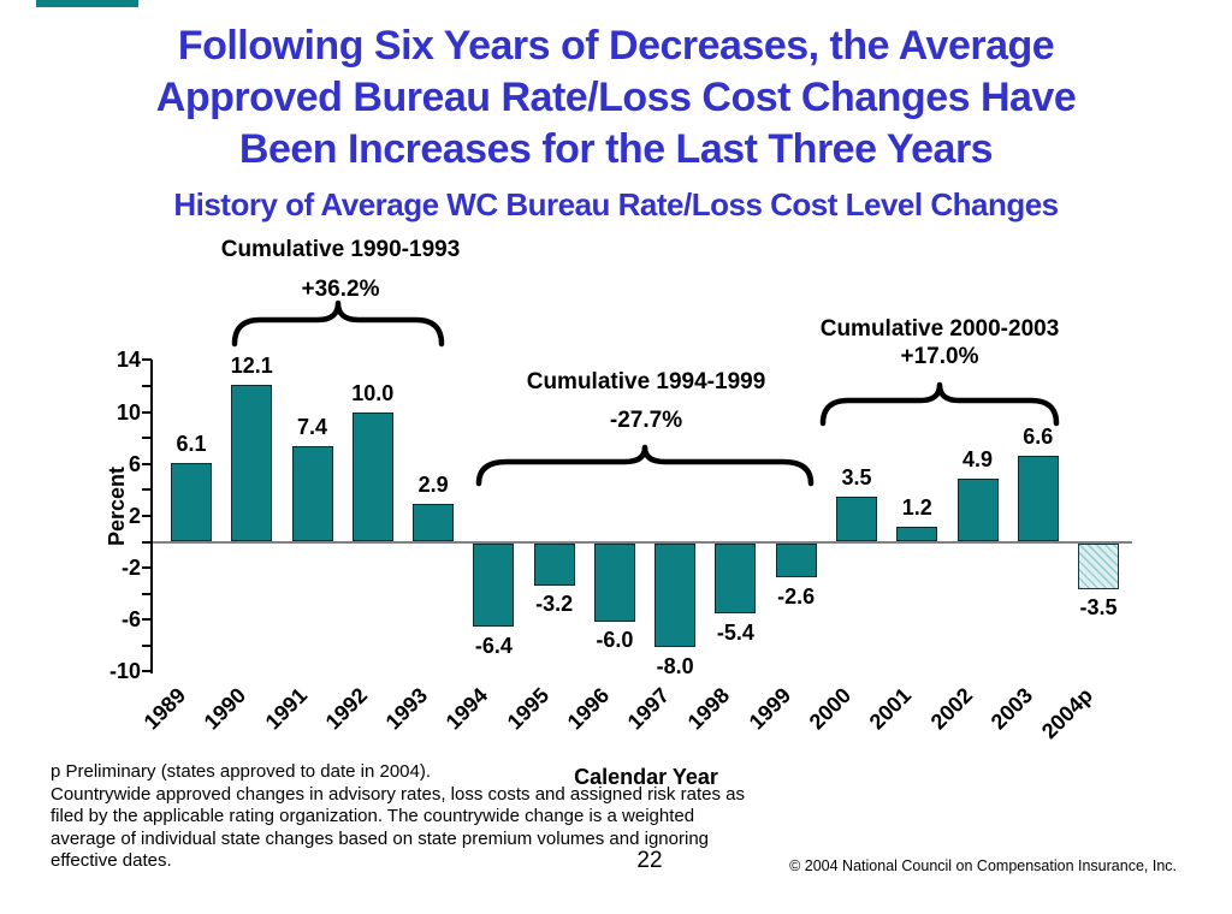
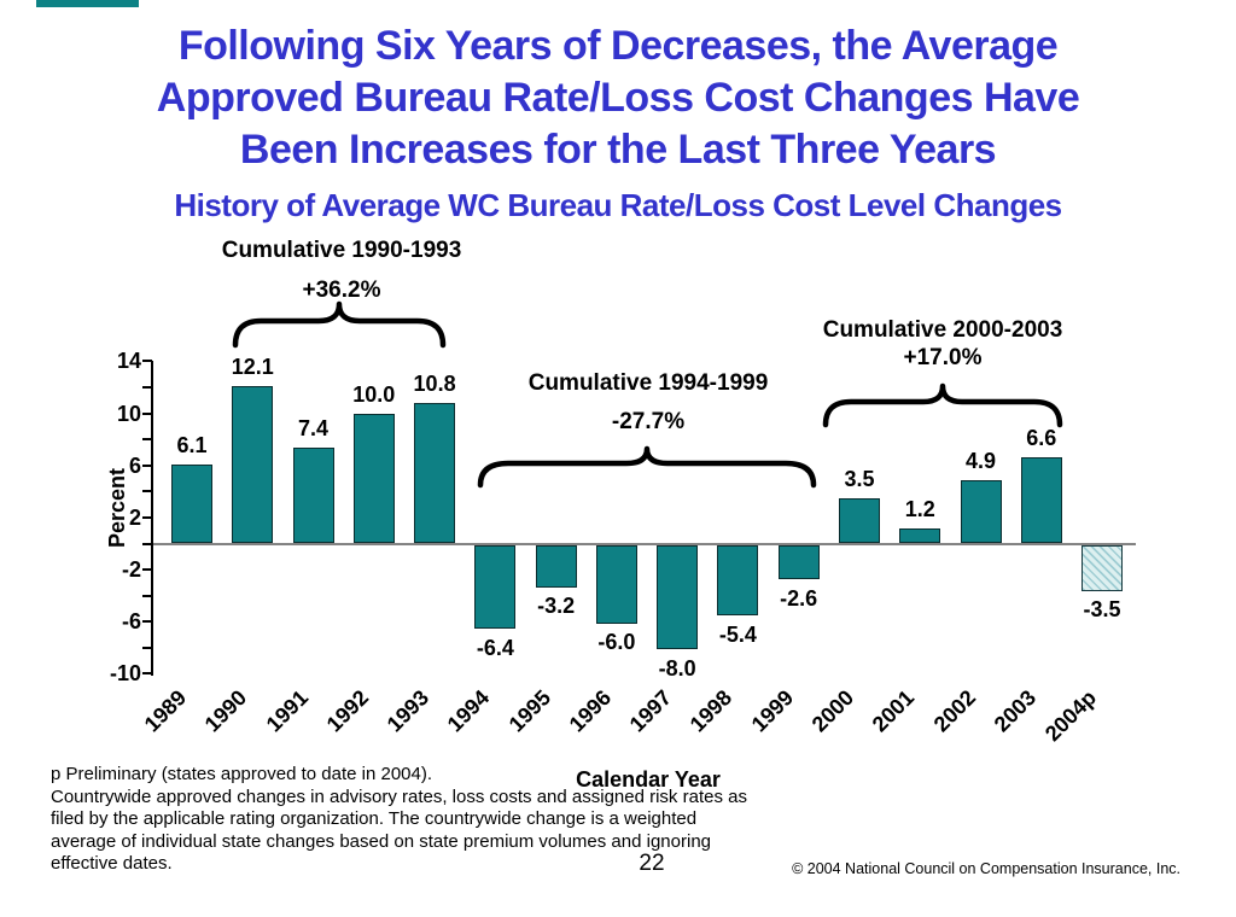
1993: 2.9 -> 10.8
